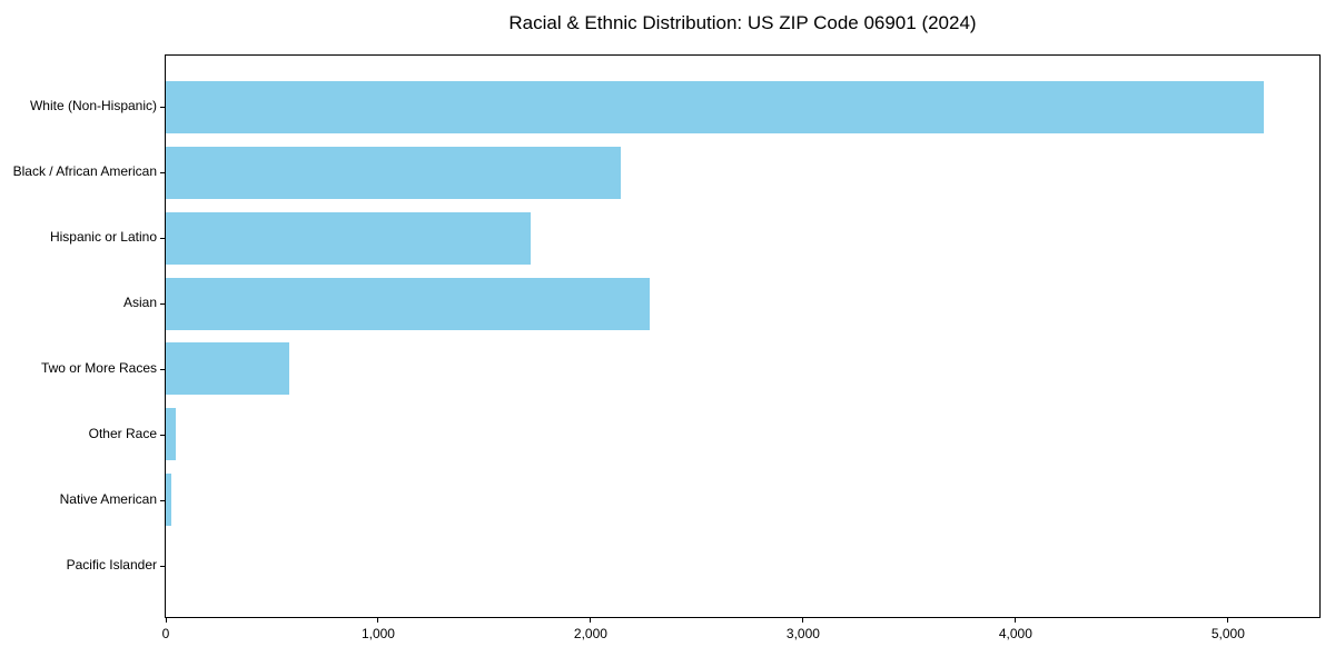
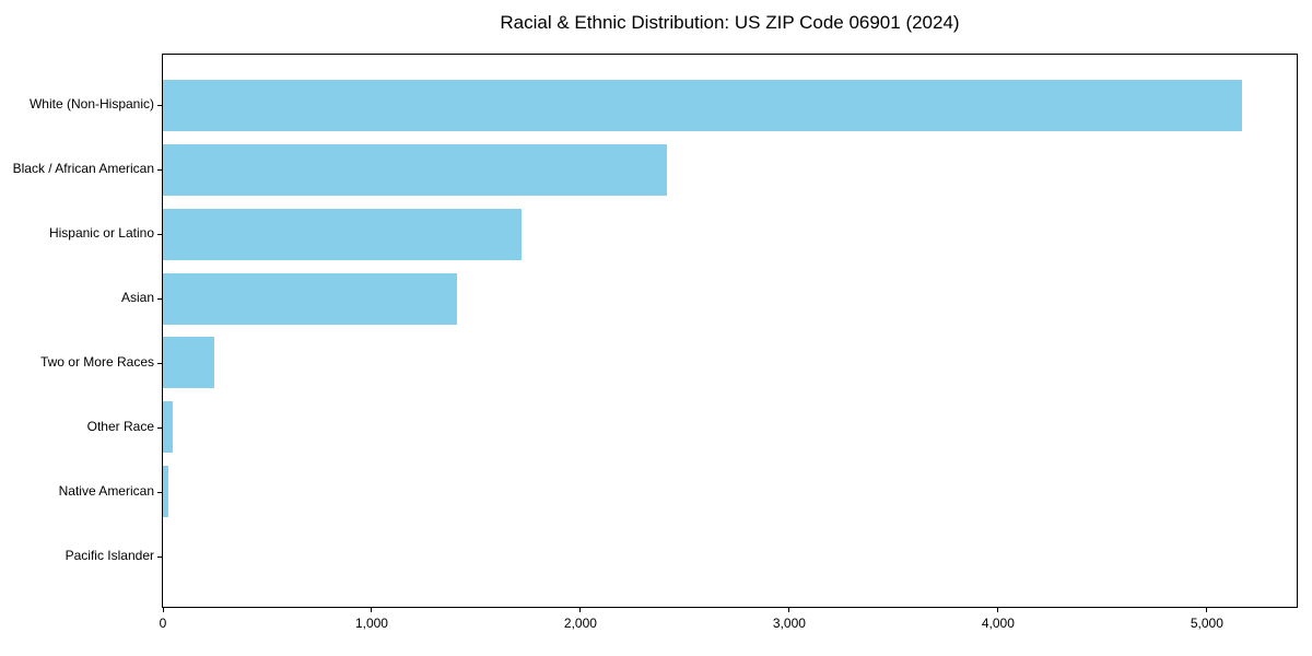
Black / African American: 2140 -> 2420
Asian: 2280 -> 1410
Two or More Races: 580 -> 240
